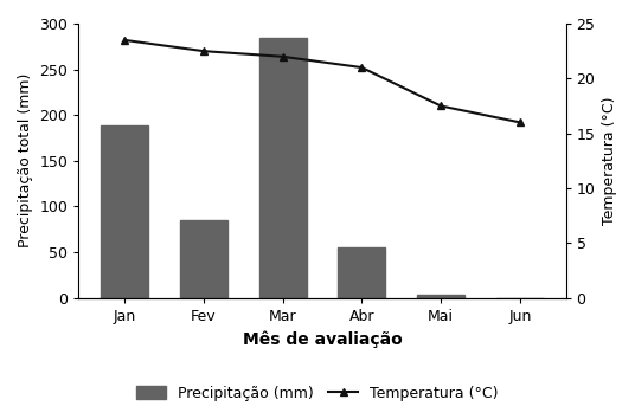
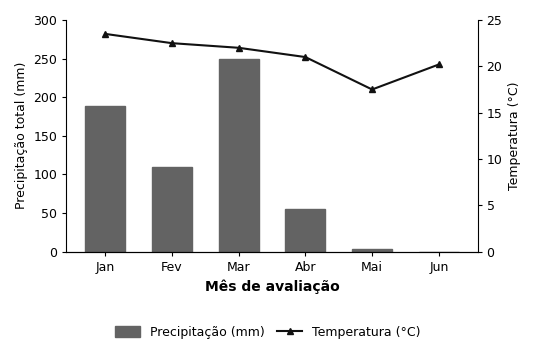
Precipitação (mm)/Fev: 85 -> 110
Precipitação (mm)/Mar: 285 -> 250
Temperatura (°C)/Jun: 16.0 -> 20.2
